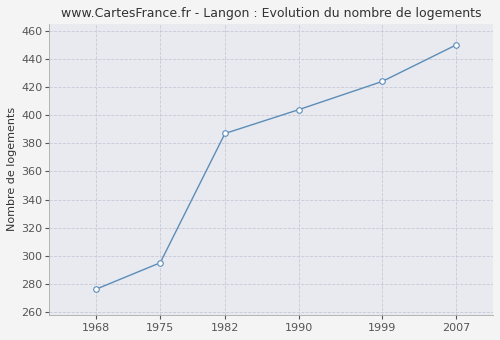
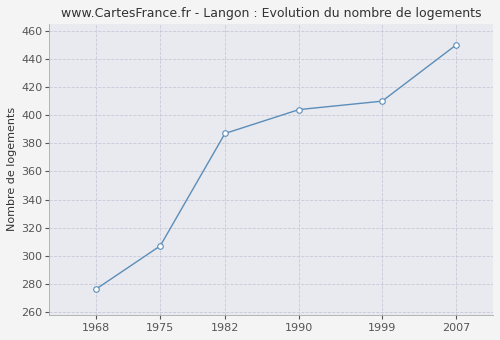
1975: 295 -> 307
1999: 424 -> 410
